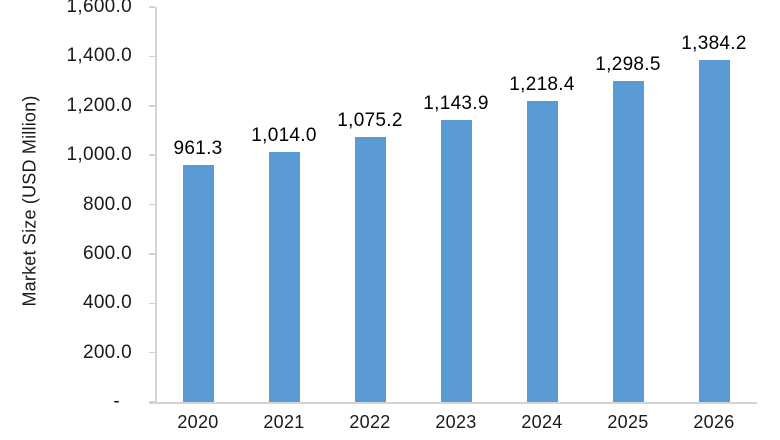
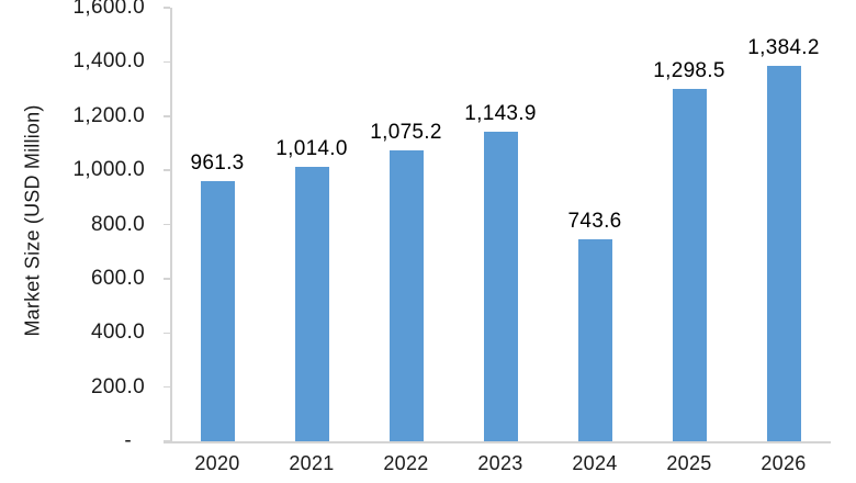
2024: 1,218.4 -> 743.6
